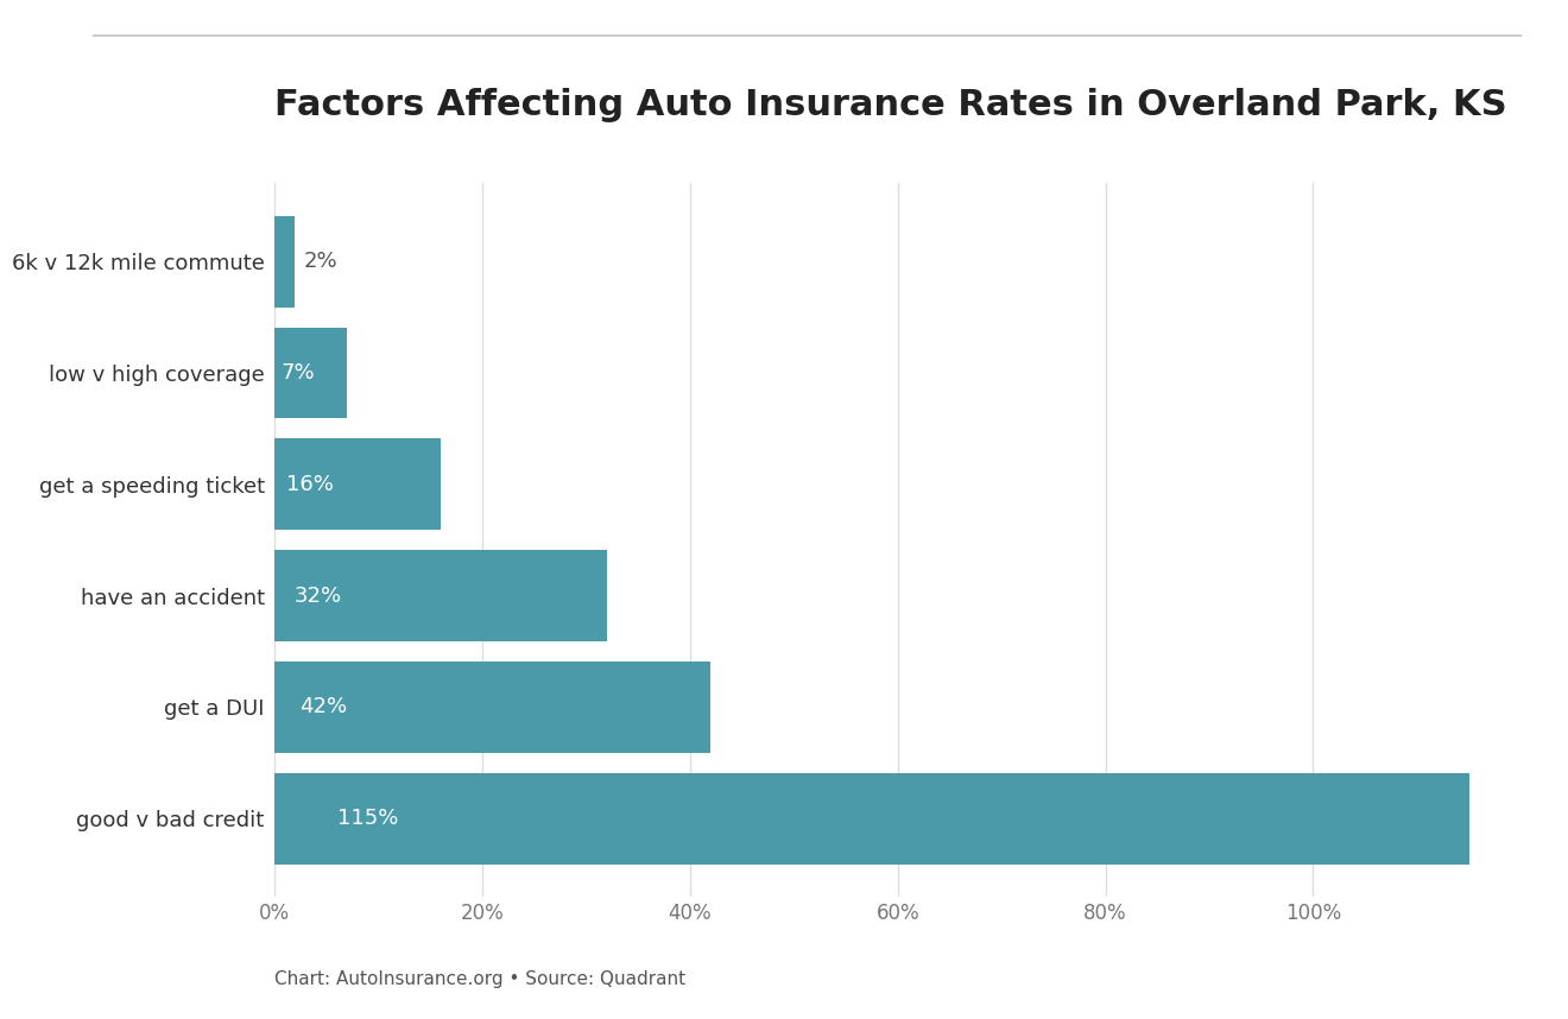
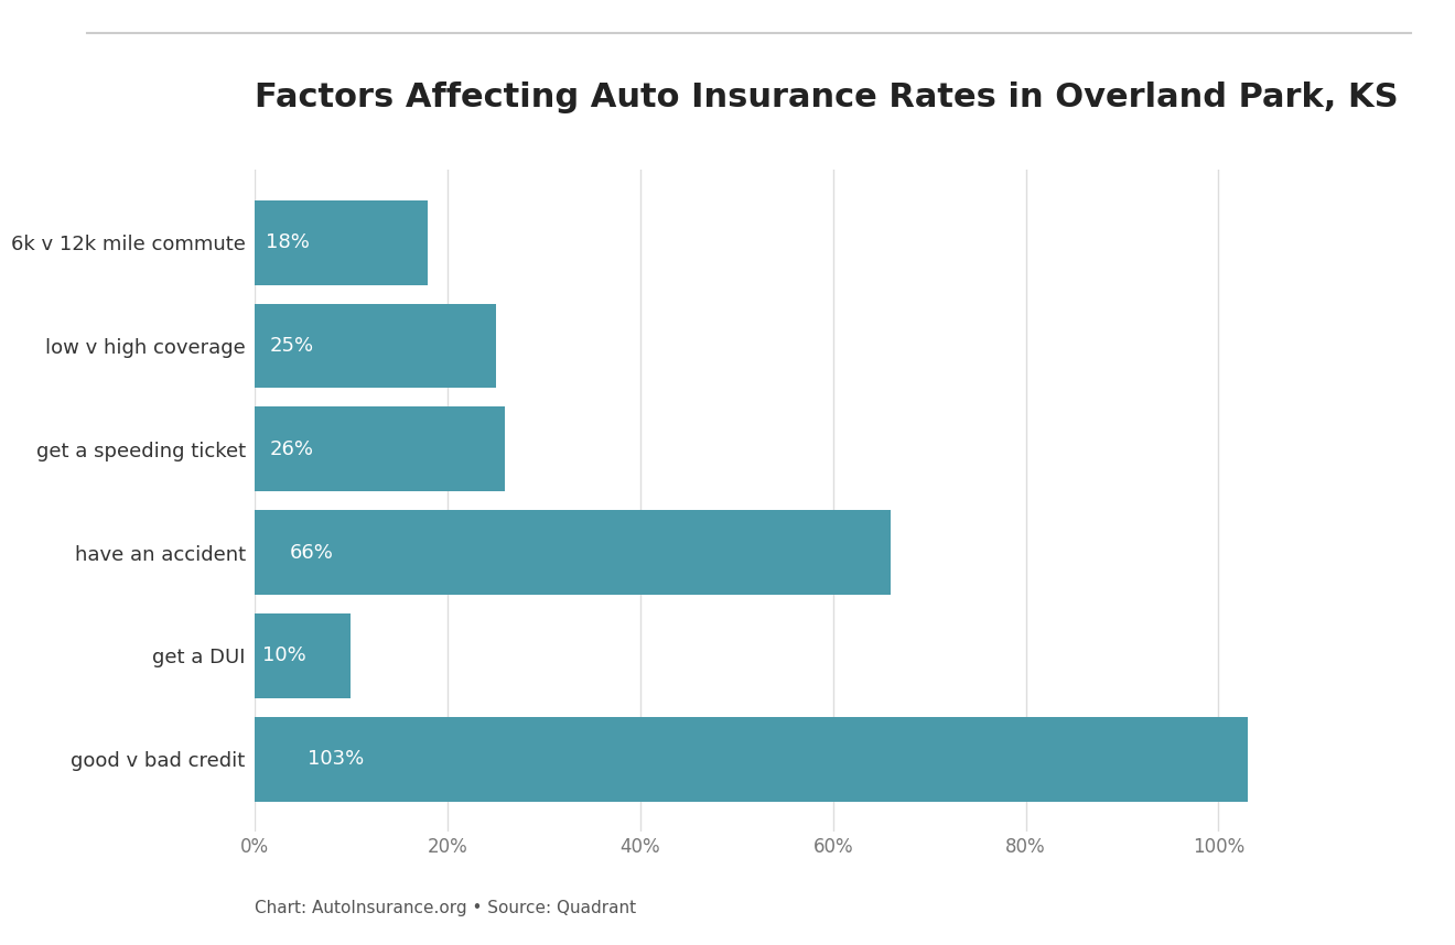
6k v 12k mile commute: 2% -> 18%
low v high coverage: 7% -> 25%
get a speeding ticket: 16% -> 26%
have an accident: 32% -> 66%
get a DUI: 42% -> 10%
good v bad credit: 115% -> 103%
